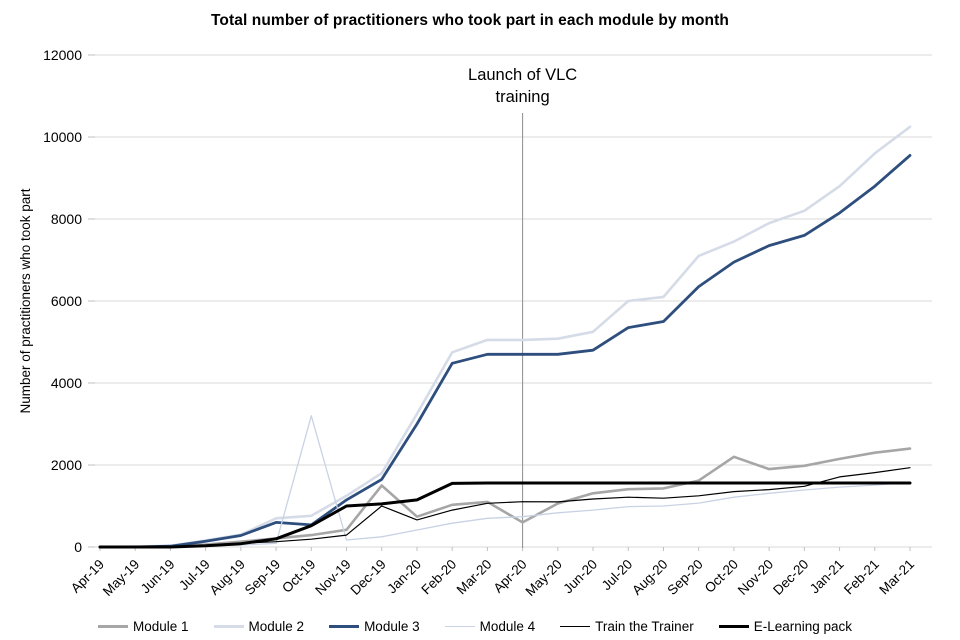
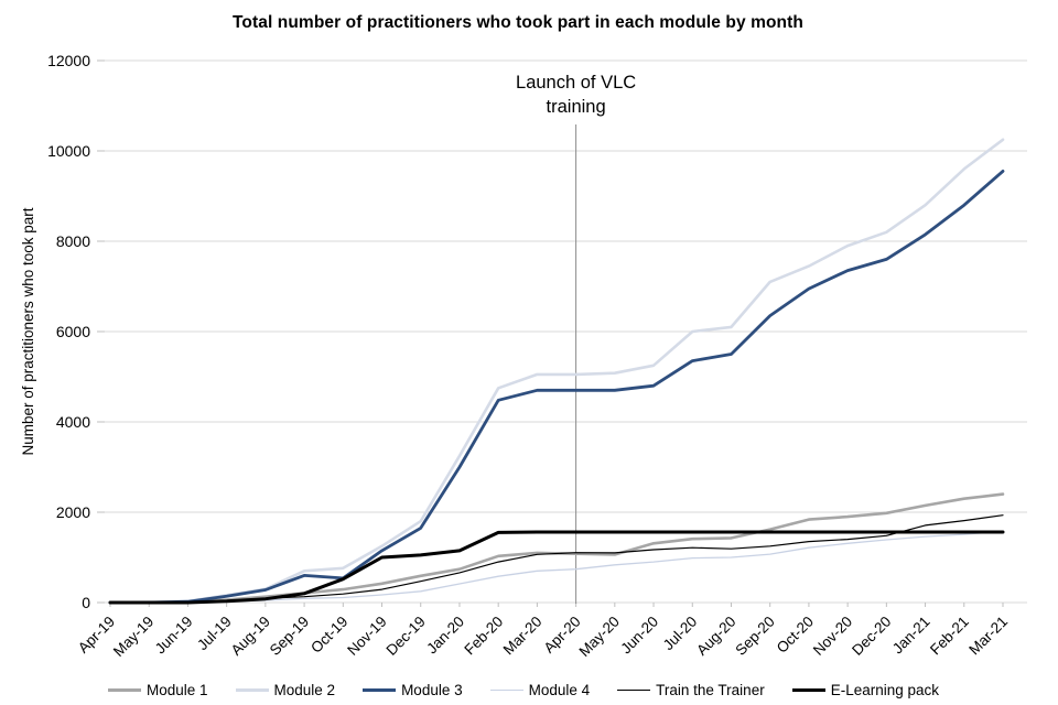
Module 4/Oct-19: 3200 -> 100
Module 1/Dec-19: 1500 -> 600
Train the Trainer/Dec-19: 1000 -> 500
Module 1/Apr-20: 600 -> 1100
Module 1/Oct-20: 2200 -> 1800
